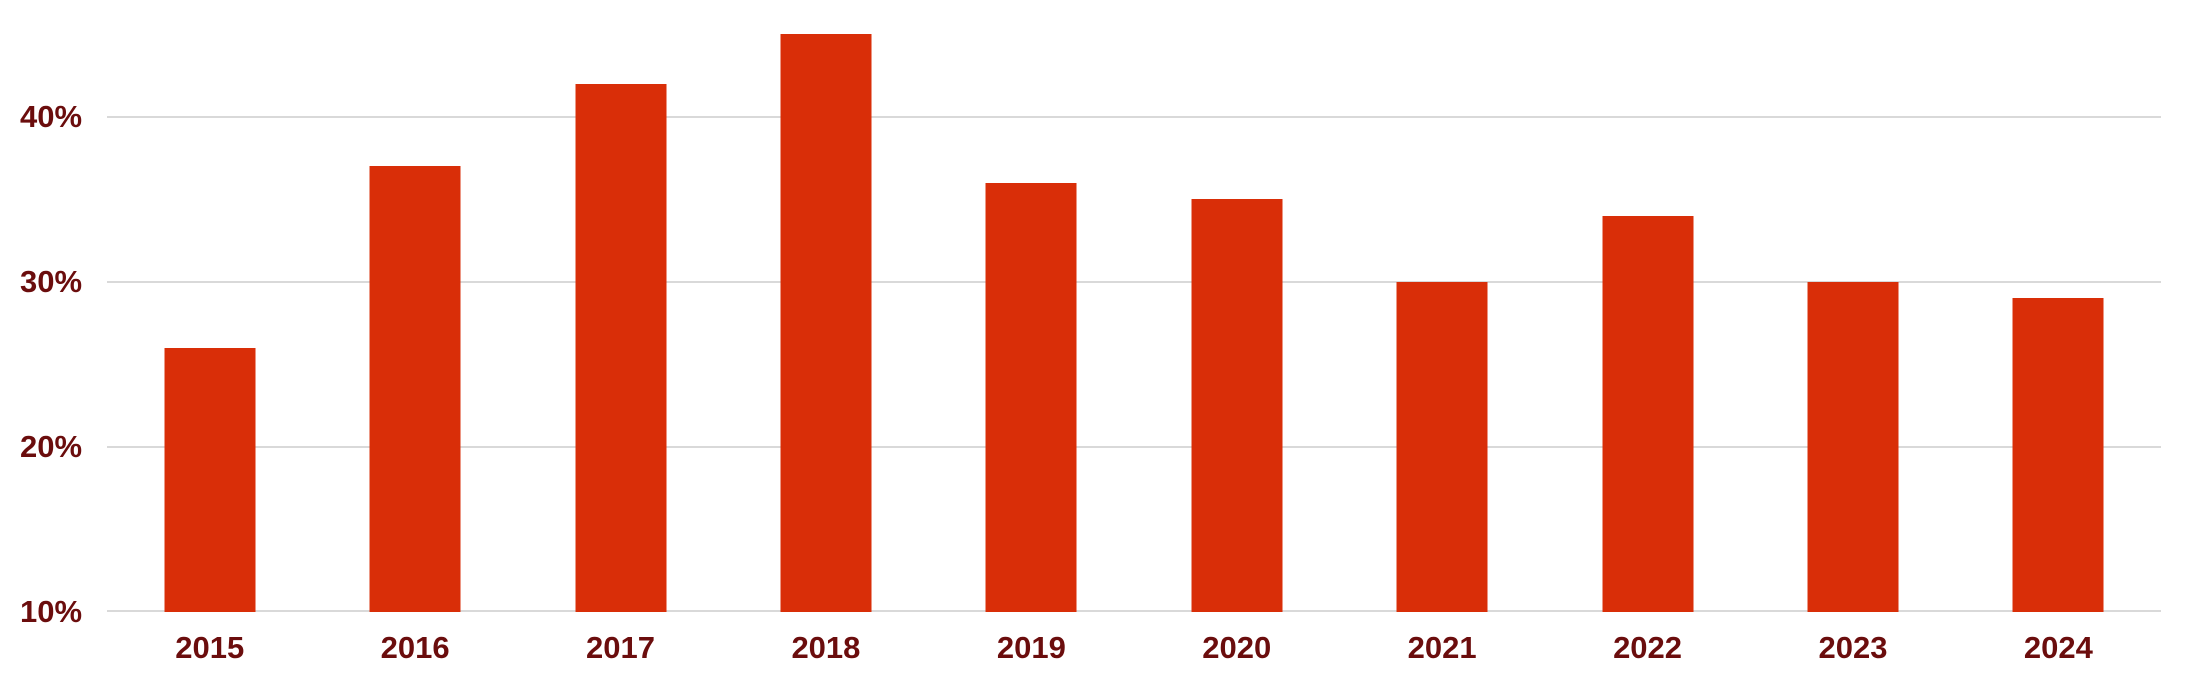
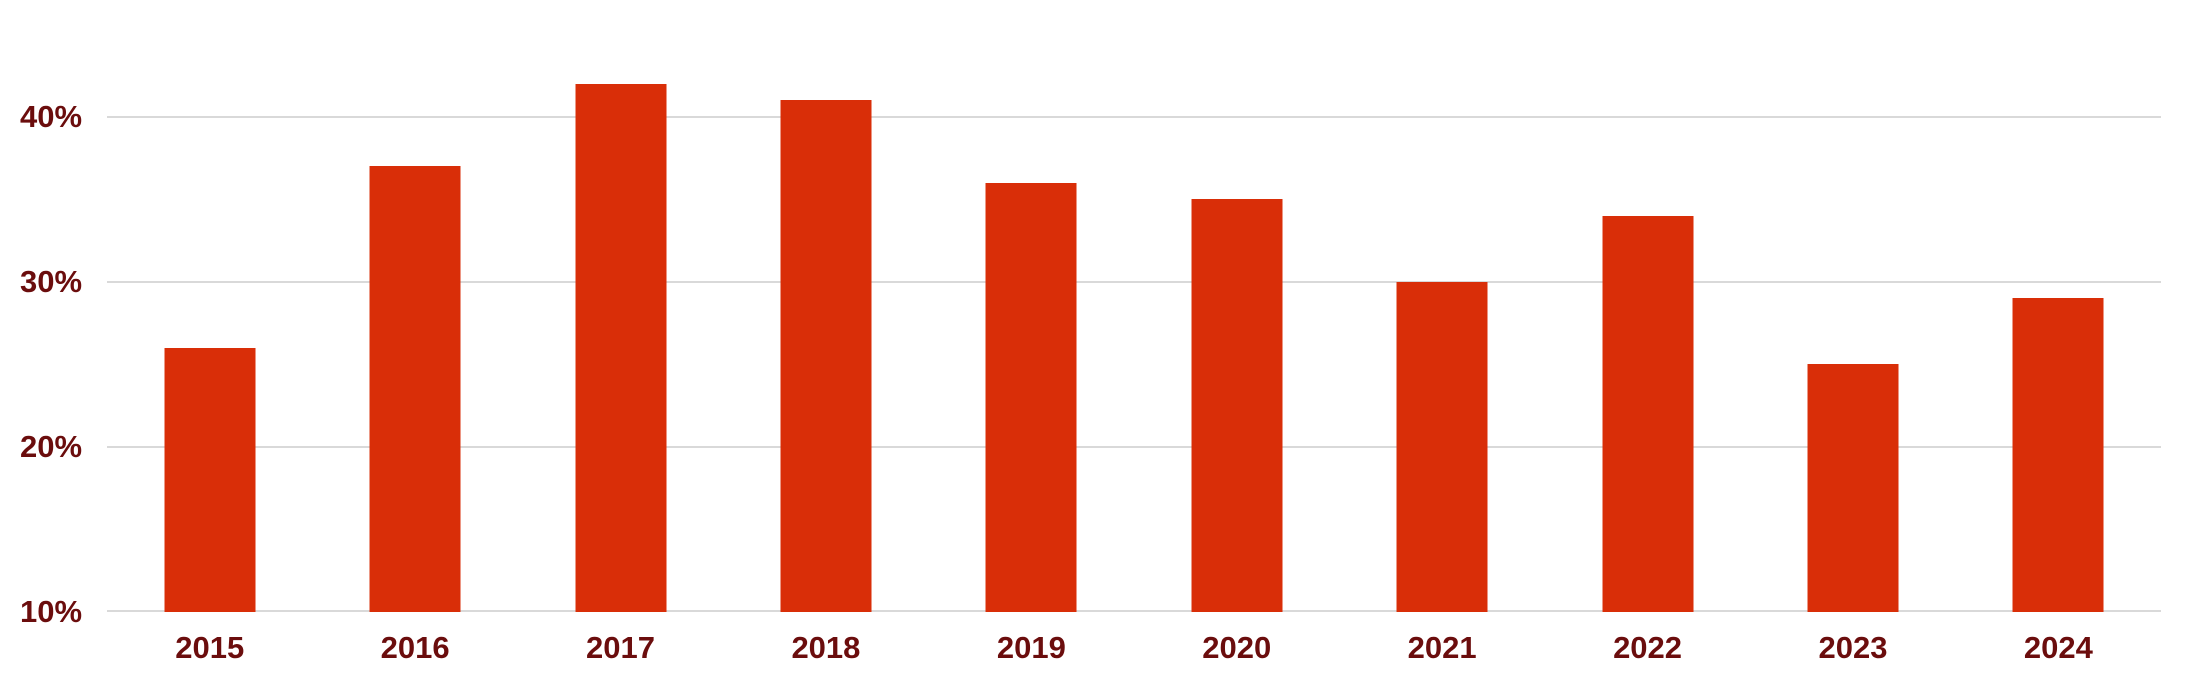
2018: 45% -> 41%
2023: 30% -> 25%
